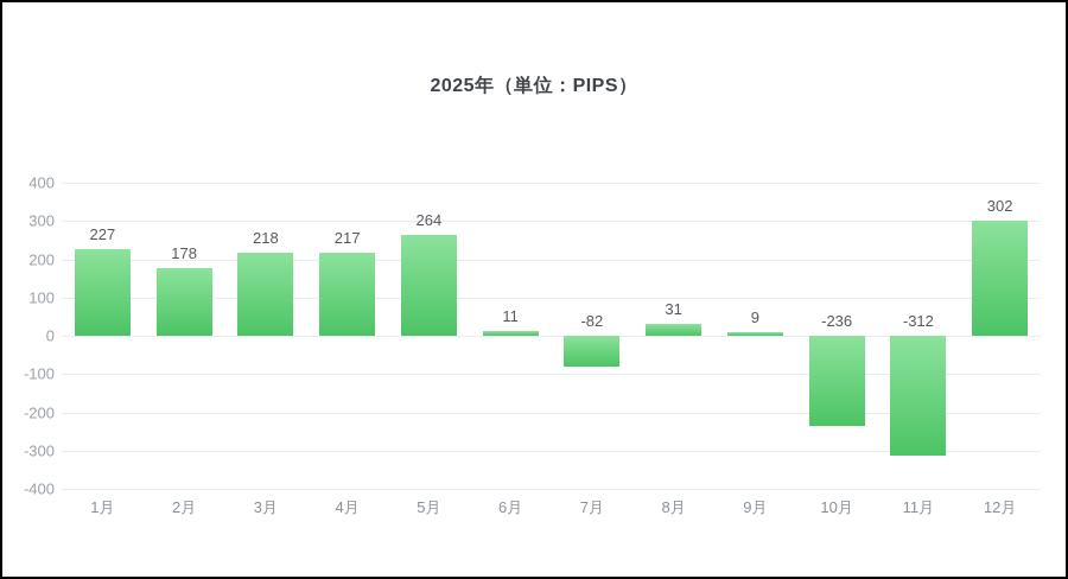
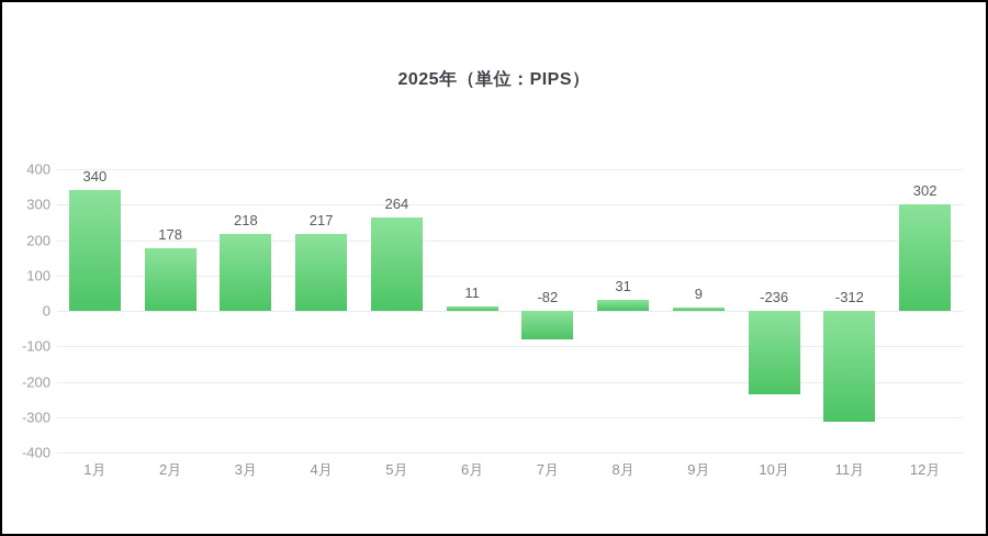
1月: 227 -> 340
